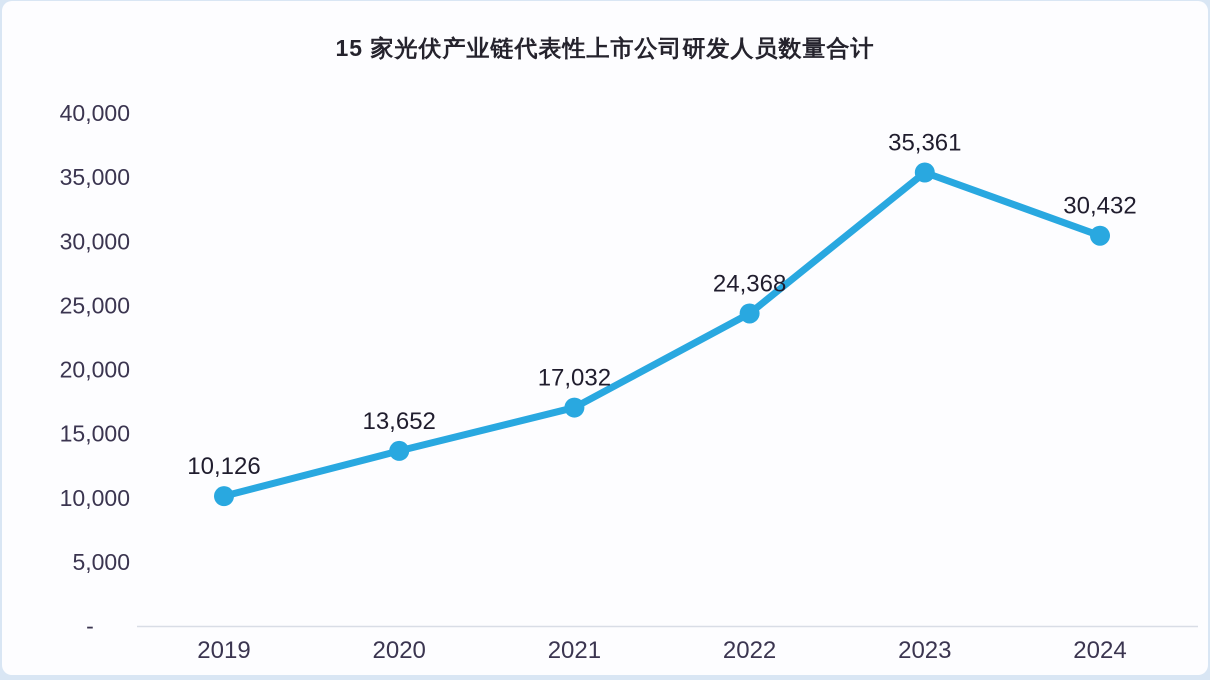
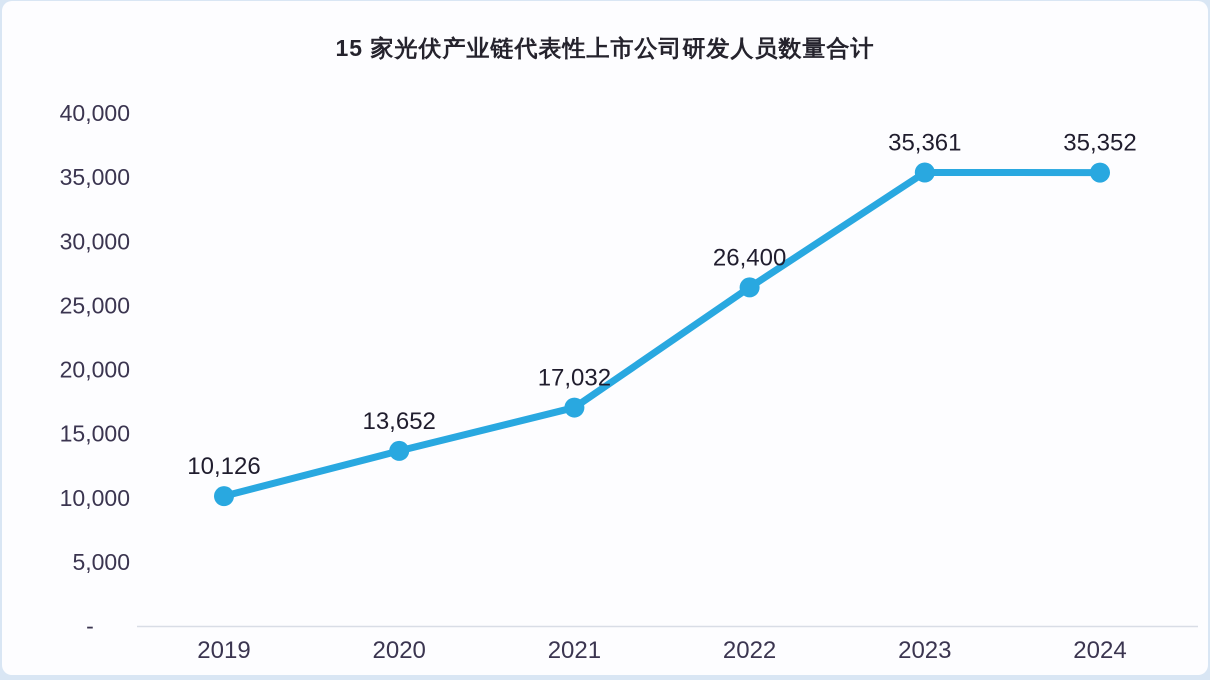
2022: 24,368 -> 26,400
2024: 30,432 -> 35,352
